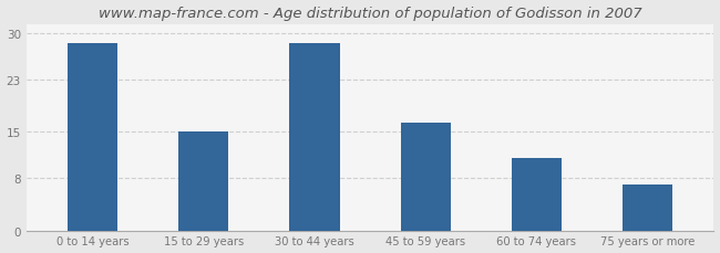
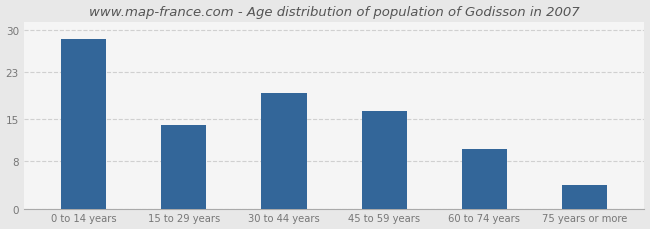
15 to 29 years: 15.0 -> 14.0
30 to 44 years: 28.5 -> 19.4
60 to 74 years: 11.0 -> 10.0
75 years or more: 7.0 -> 4.0
